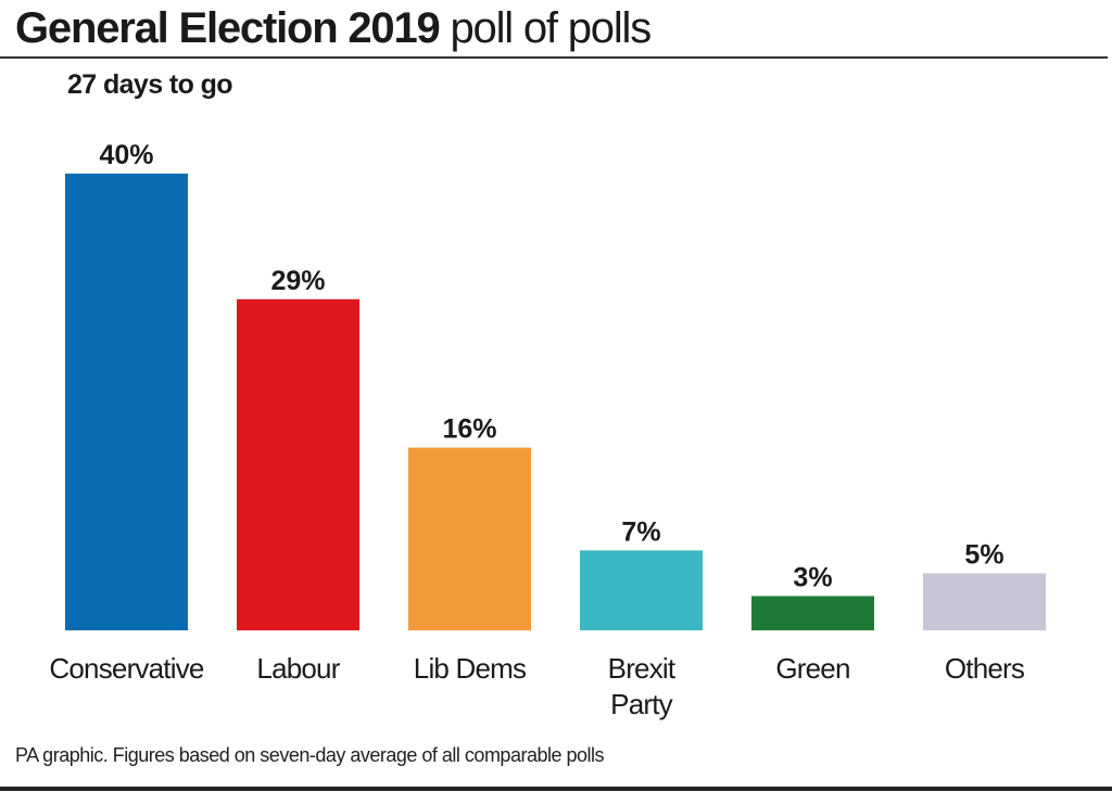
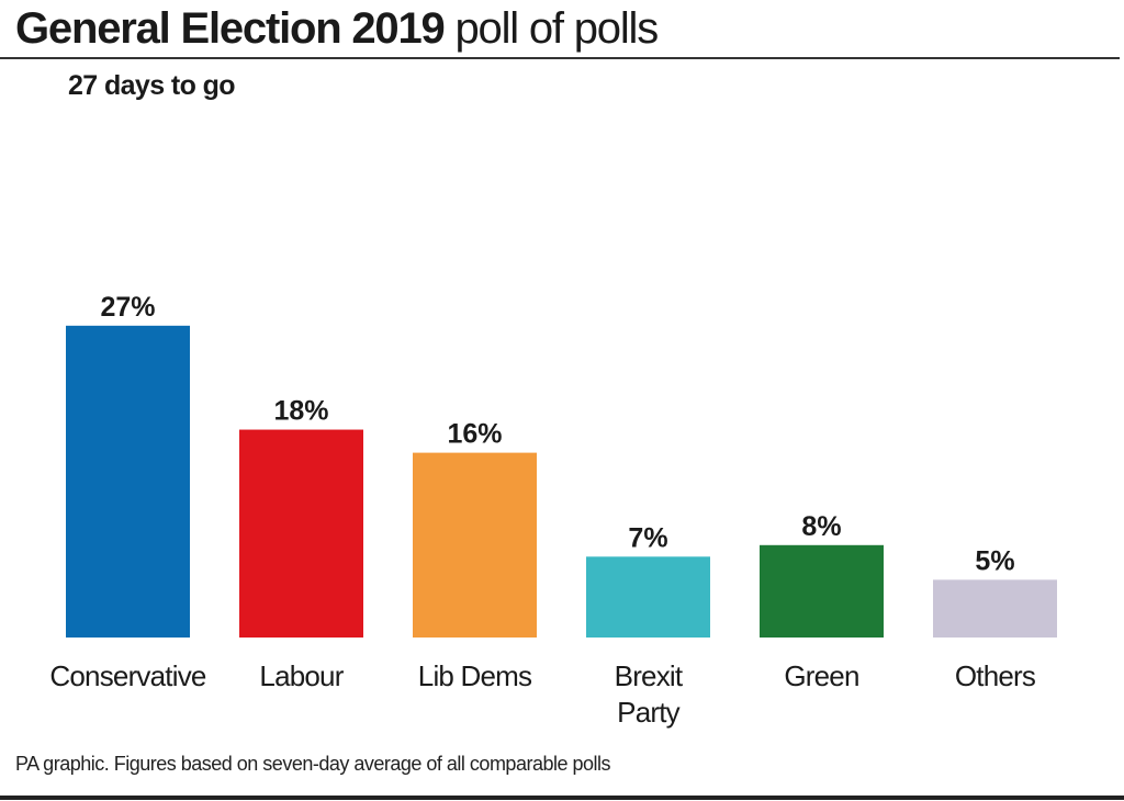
Conservative: 40% -> 27%
Labour: 29% -> 18%
Green: 3% -> 8%
